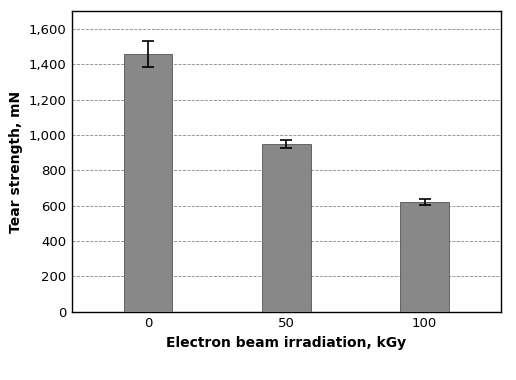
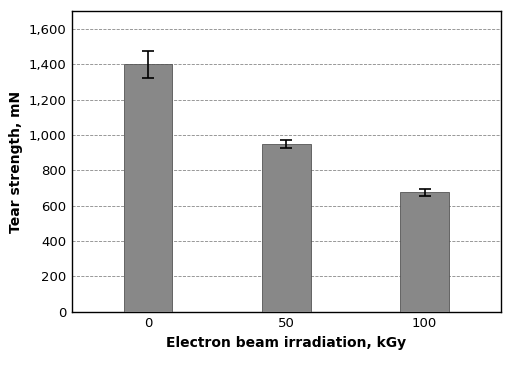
0: 1,460 -> 1,400
100: 620 -> 680
